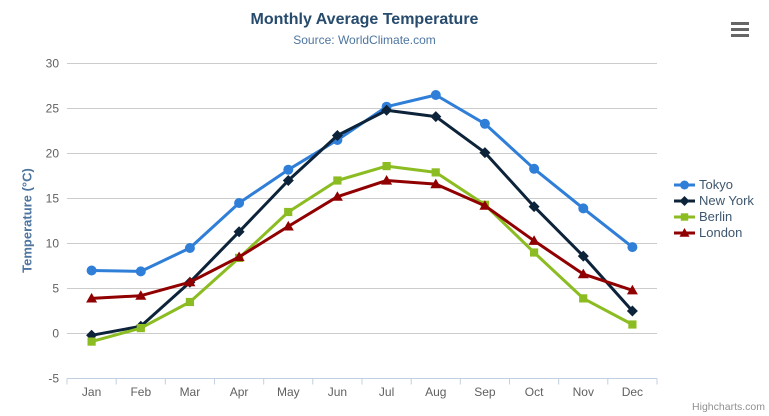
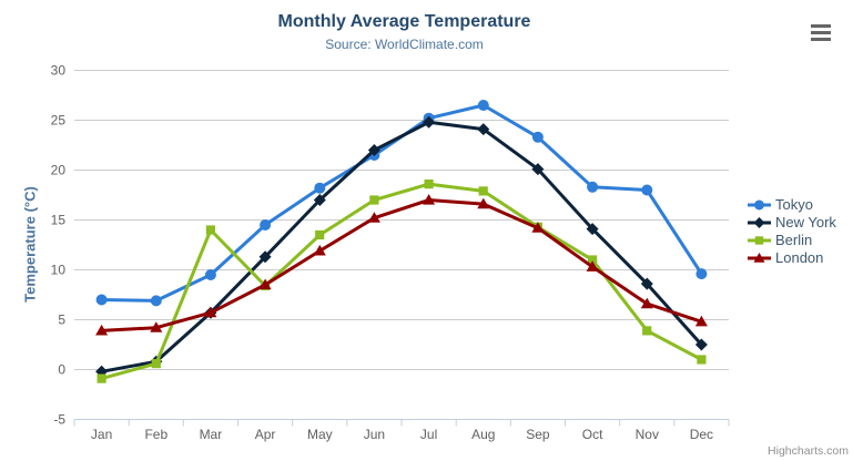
Berlin/Mar: 4 -> 14
Berlin/Oct: 9 -> 11
Tokyo/Nov: 14 -> 18
